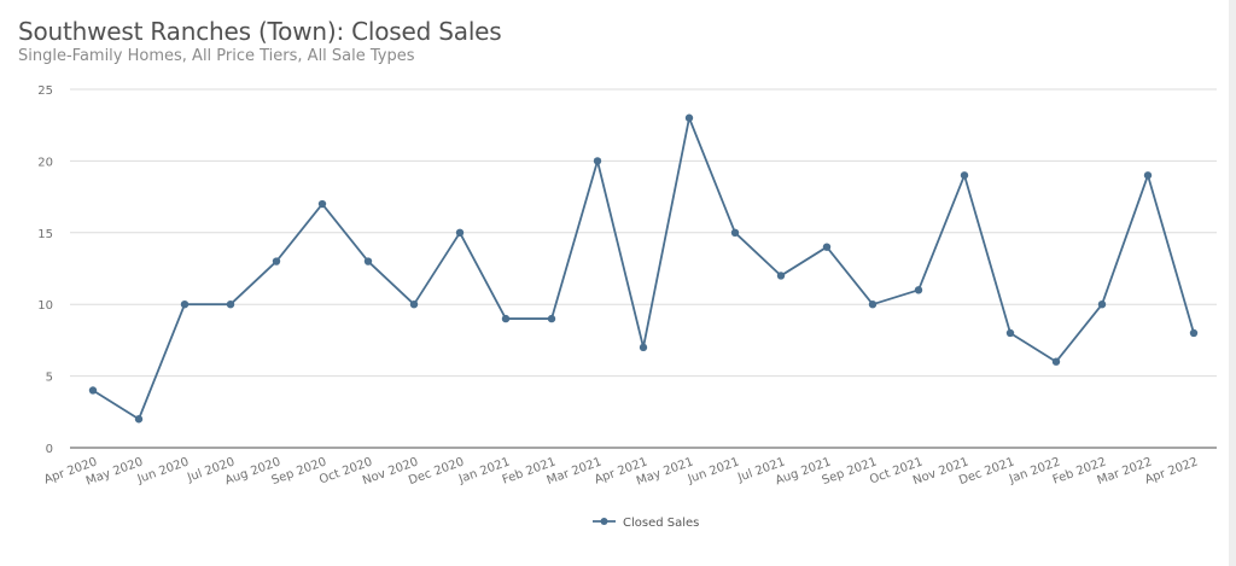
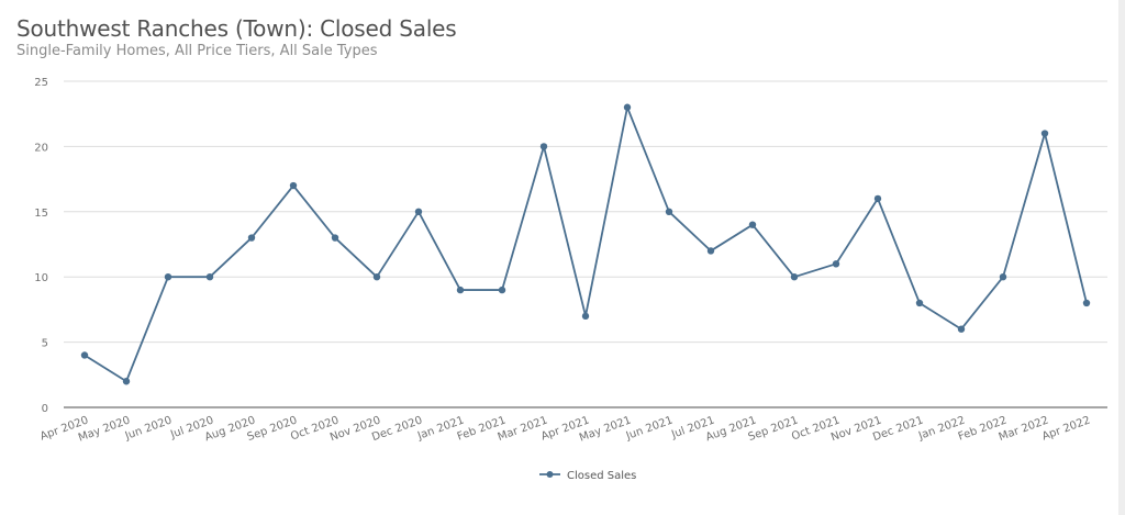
Nov 2021: 19 -> 16
Mar 2022: 19 -> 21
